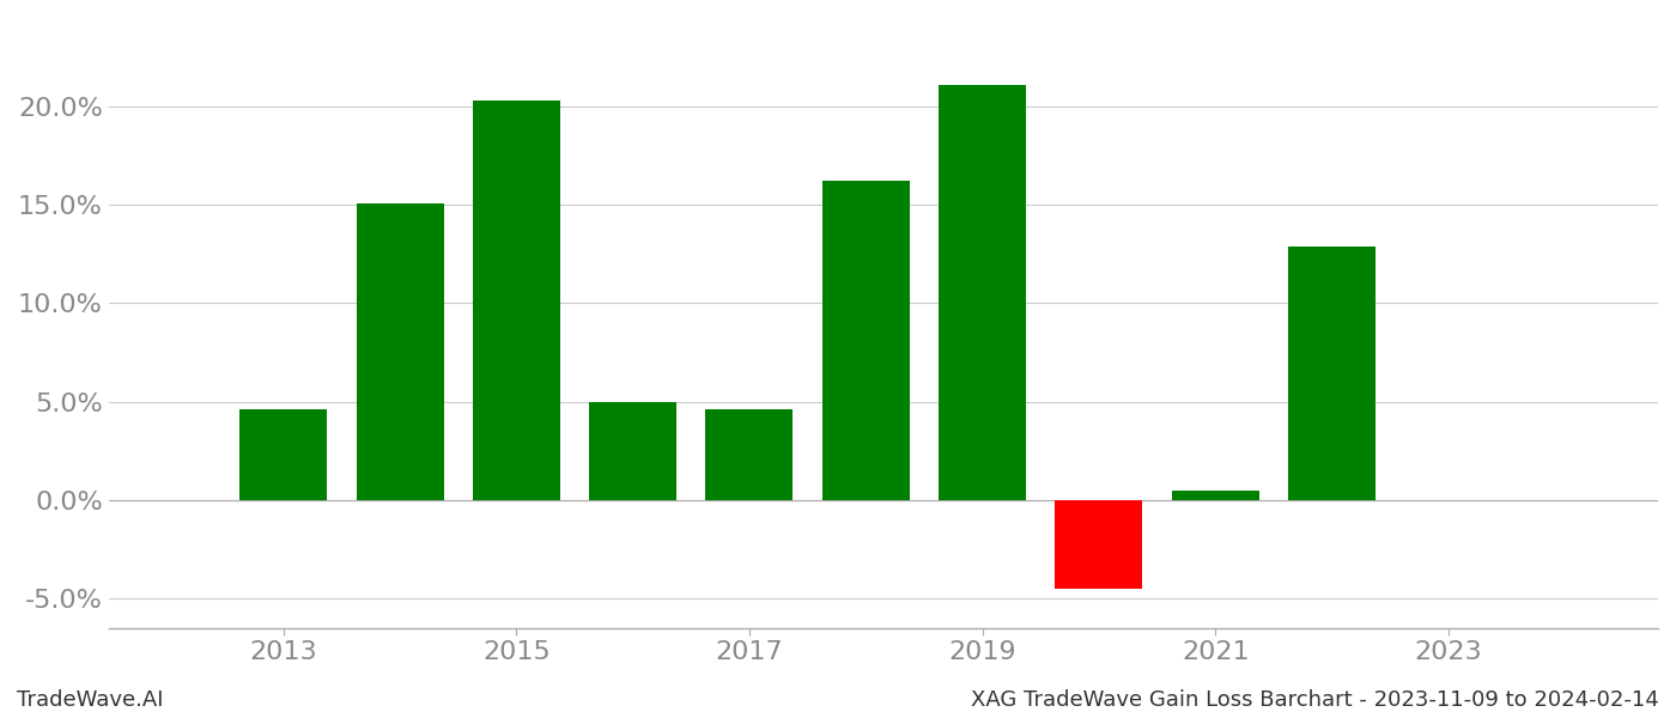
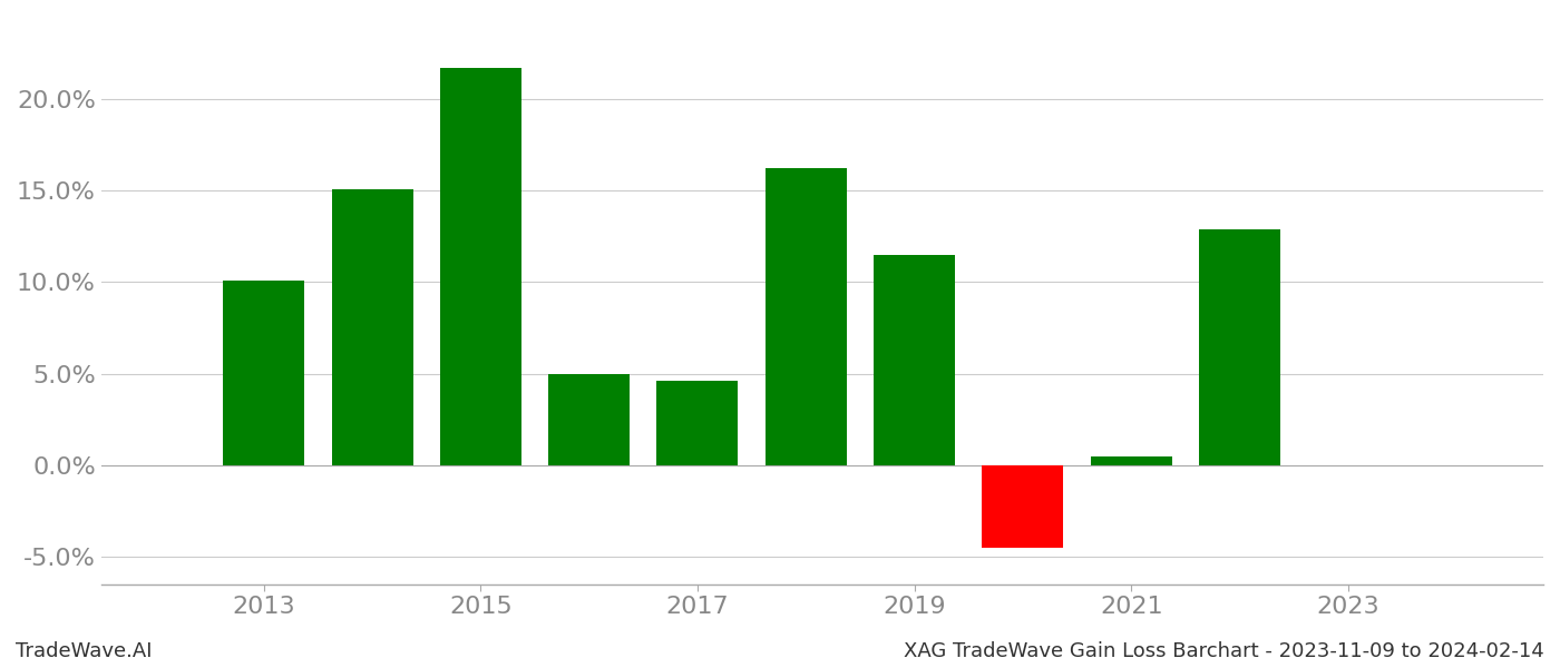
2013: 4.6% -> 10.1%
2015: 20.3% -> 21.7%
2019: 21.1% -> 11.5%
